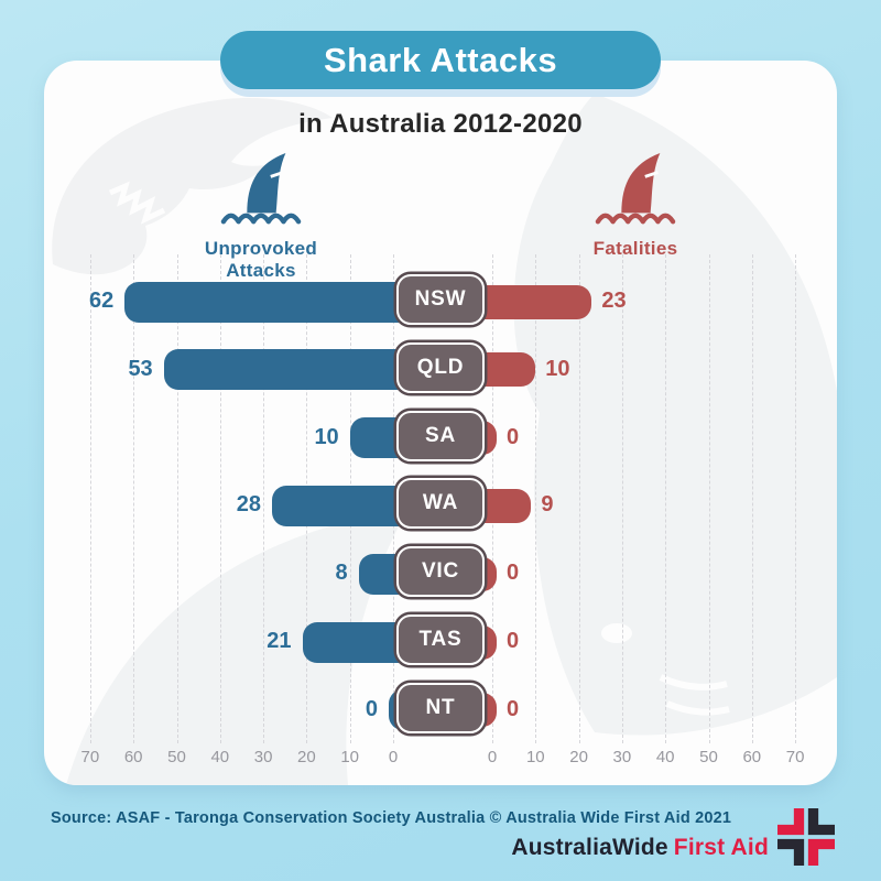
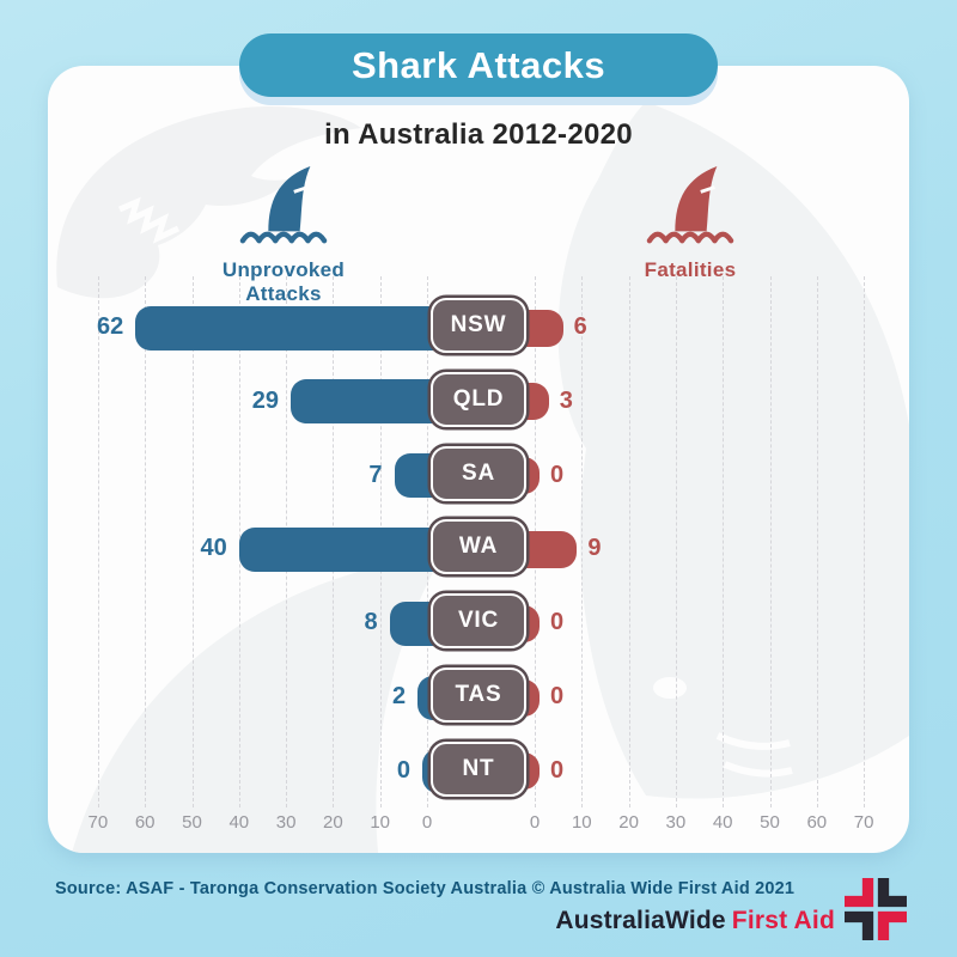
Fatalities/NSW: 23 -> 6
Unprovoked Attacks/QLD: 53 -> 29
Fatalities/QLD: 10 -> 3
Unprovoked Attacks/SA: 10 -> 7
Unprovoked Attacks/WA: 28 -> 40
Unprovoked Attacks/TAS: 21 -> 2
